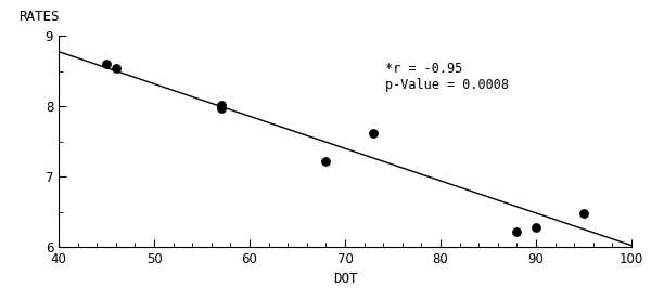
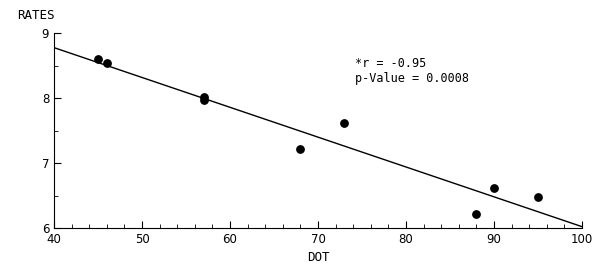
90: 6.28 -> 6.62
